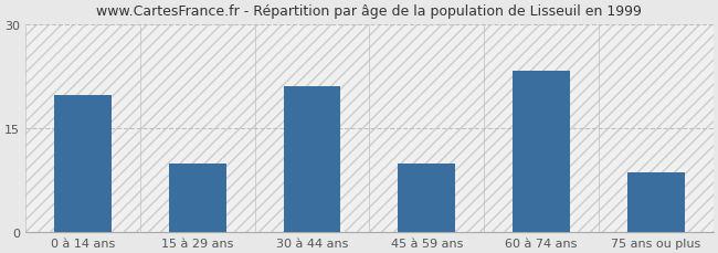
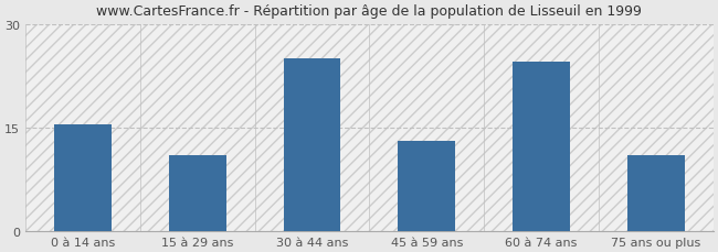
0 à 14 ans: 19.8 -> 15.5
15 à 29 ans: 9.8 -> 11.0
30 à 44 ans: 21.0 -> 25.0
45 à 59 ans: 9.8 -> 13.0
60 à 74 ans: 23.2 -> 24.5
75 ans ou plus: 8.6 -> 11.0
